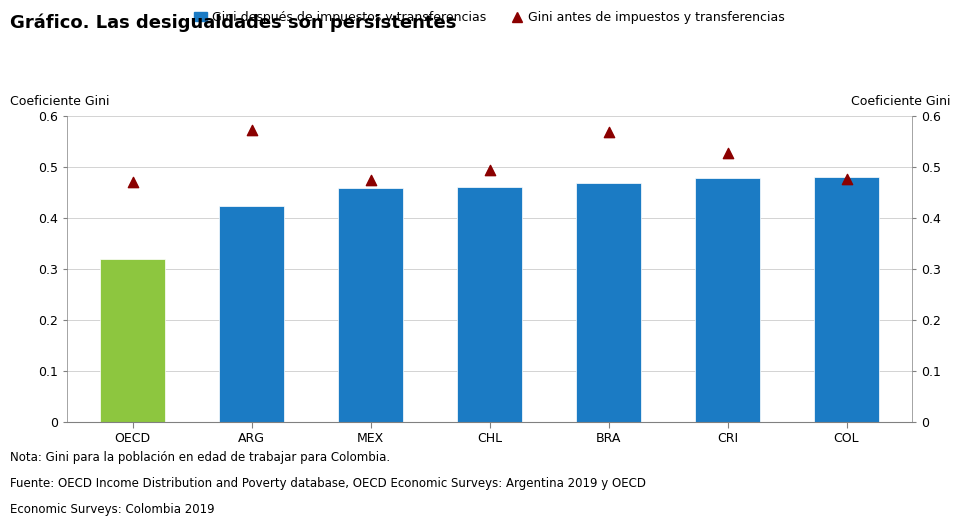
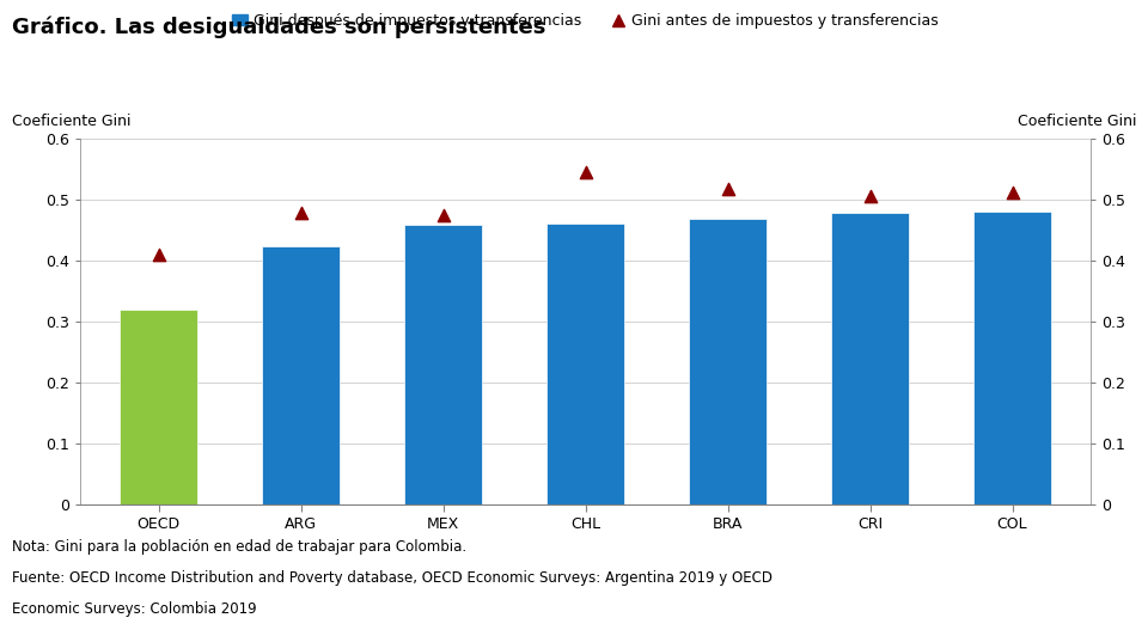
Gini antes de impuestos y transferencias/OECD: 0.470 -> 0.410
Gini antes de impuestos y transferencias/ARG: 0.572 -> 0.478
Gini antes de impuestos y transferencias/CHL: 0.494 -> 0.544
Gini antes de impuestos y transferencias/BRA: 0.569 -> 0.518
Gini antes de impuestos y transferencias/CRI: 0.527 -> 0.506
Gini antes de impuestos y transferencias/COL: 0.477 -> 0.512
